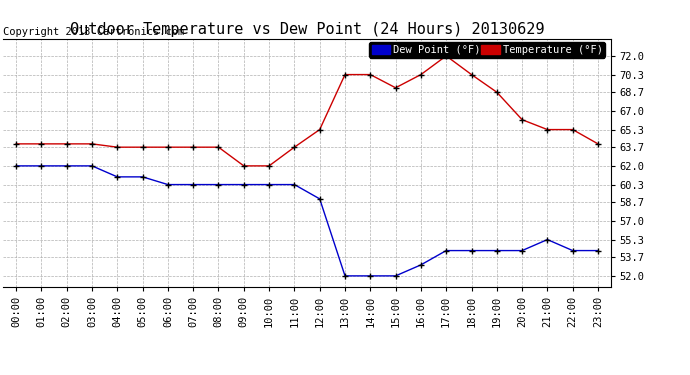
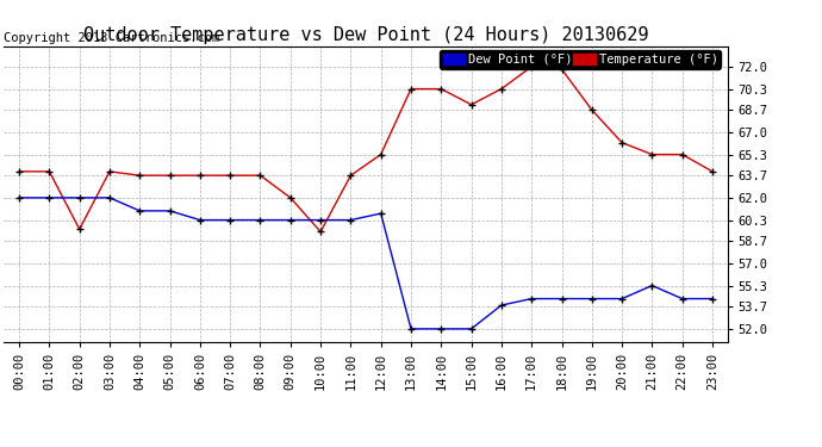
Temperature (°F)/02:00: 64.0 -> 59.6
Temperature (°F)/10:00: 62.0 -> 59.4
Dew Point (°F)/12:00: 59.0 -> 60.8
Dew Point (°F)/16:00: 53.0 -> 53.8
Temperature (°F)/18:00: 70.3 -> 71.8
